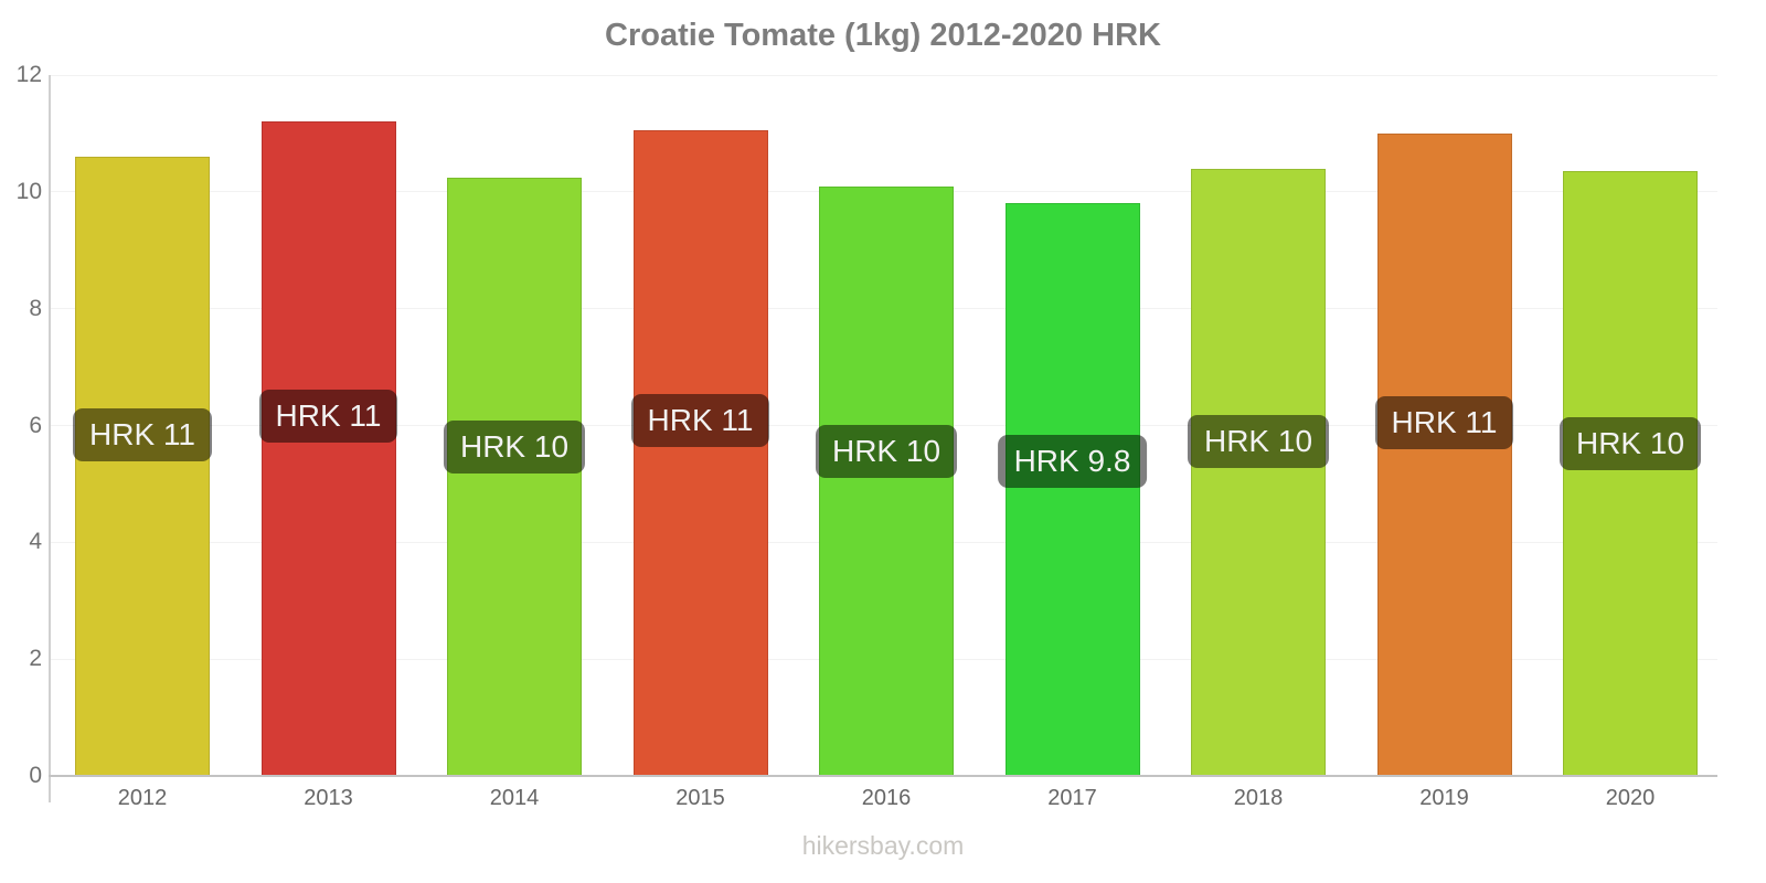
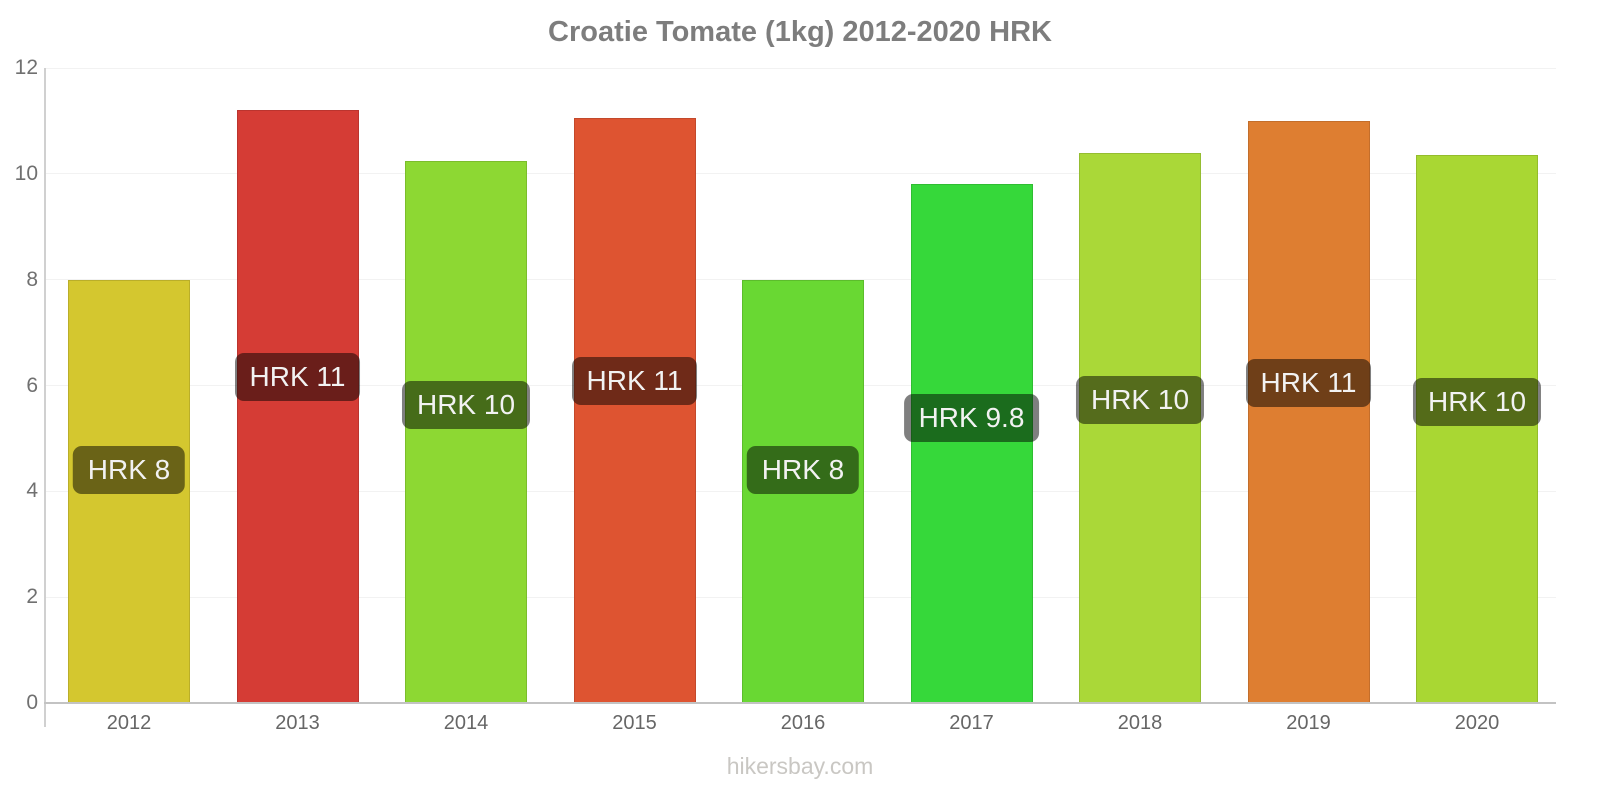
2012: 11 -> 8
2016: 10 -> 8
